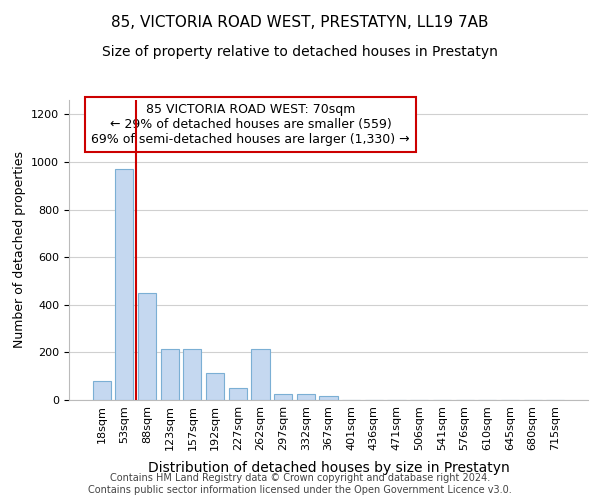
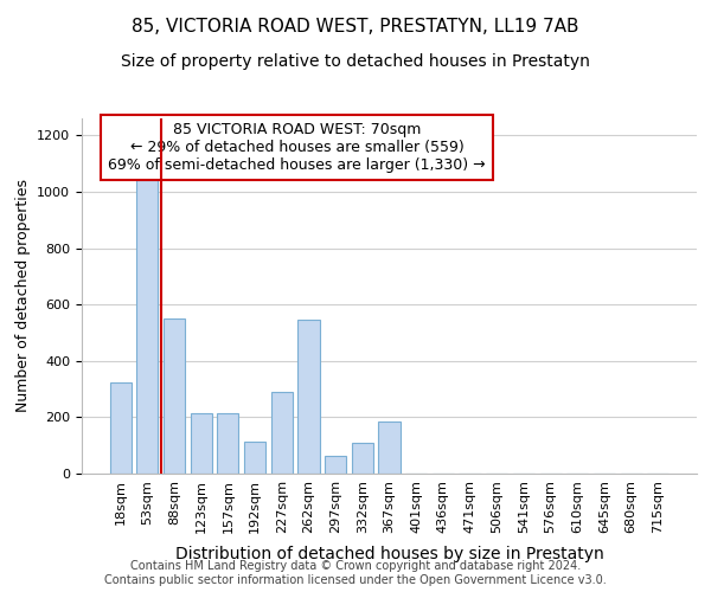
18sqm: 80 -> 325
53sqm: 970 -> 1040
88sqm: 450 -> 550
227sqm: 50 -> 290
262sqm: 215 -> 545
297sqm: 25 -> 65
332sqm: 25 -> 110
367sqm: 15 -> 185
